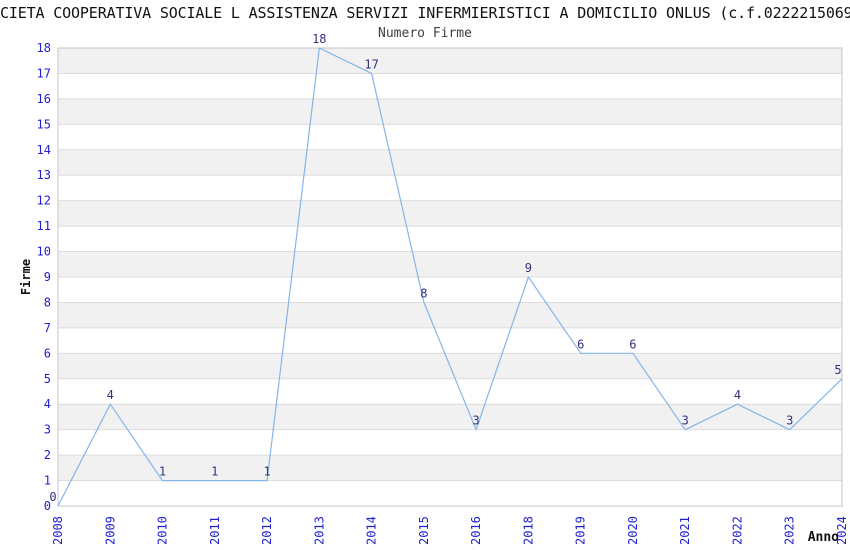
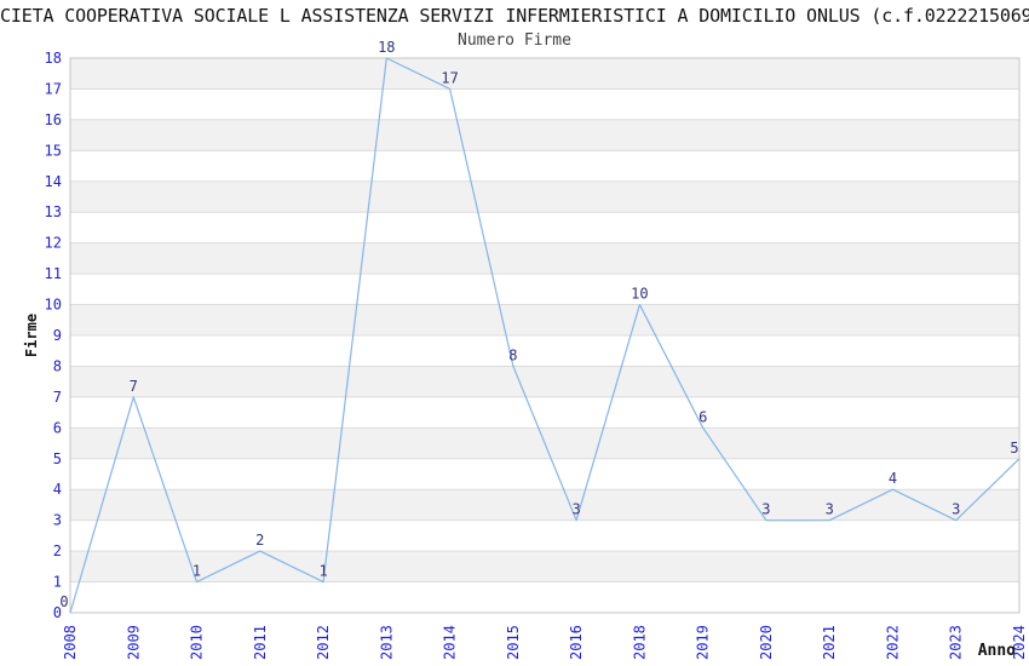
2009: 4 -> 7
2011: 1 -> 2
2018: 9 -> 10
2020: 6 -> 3
